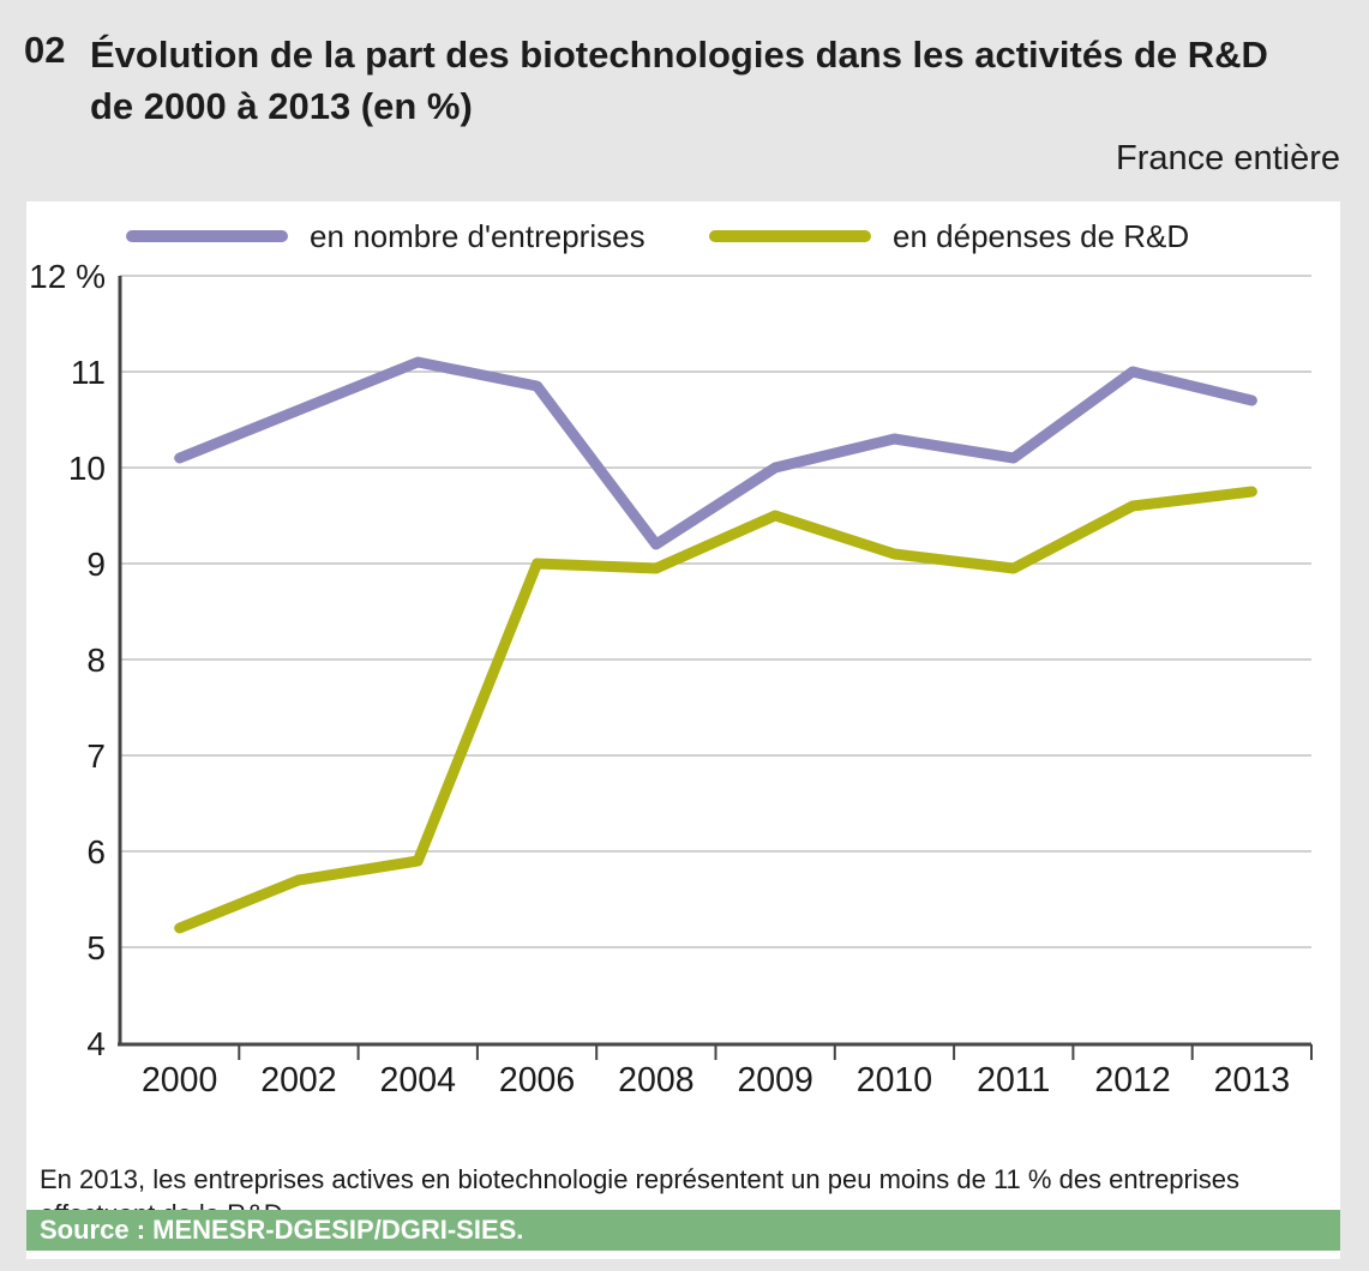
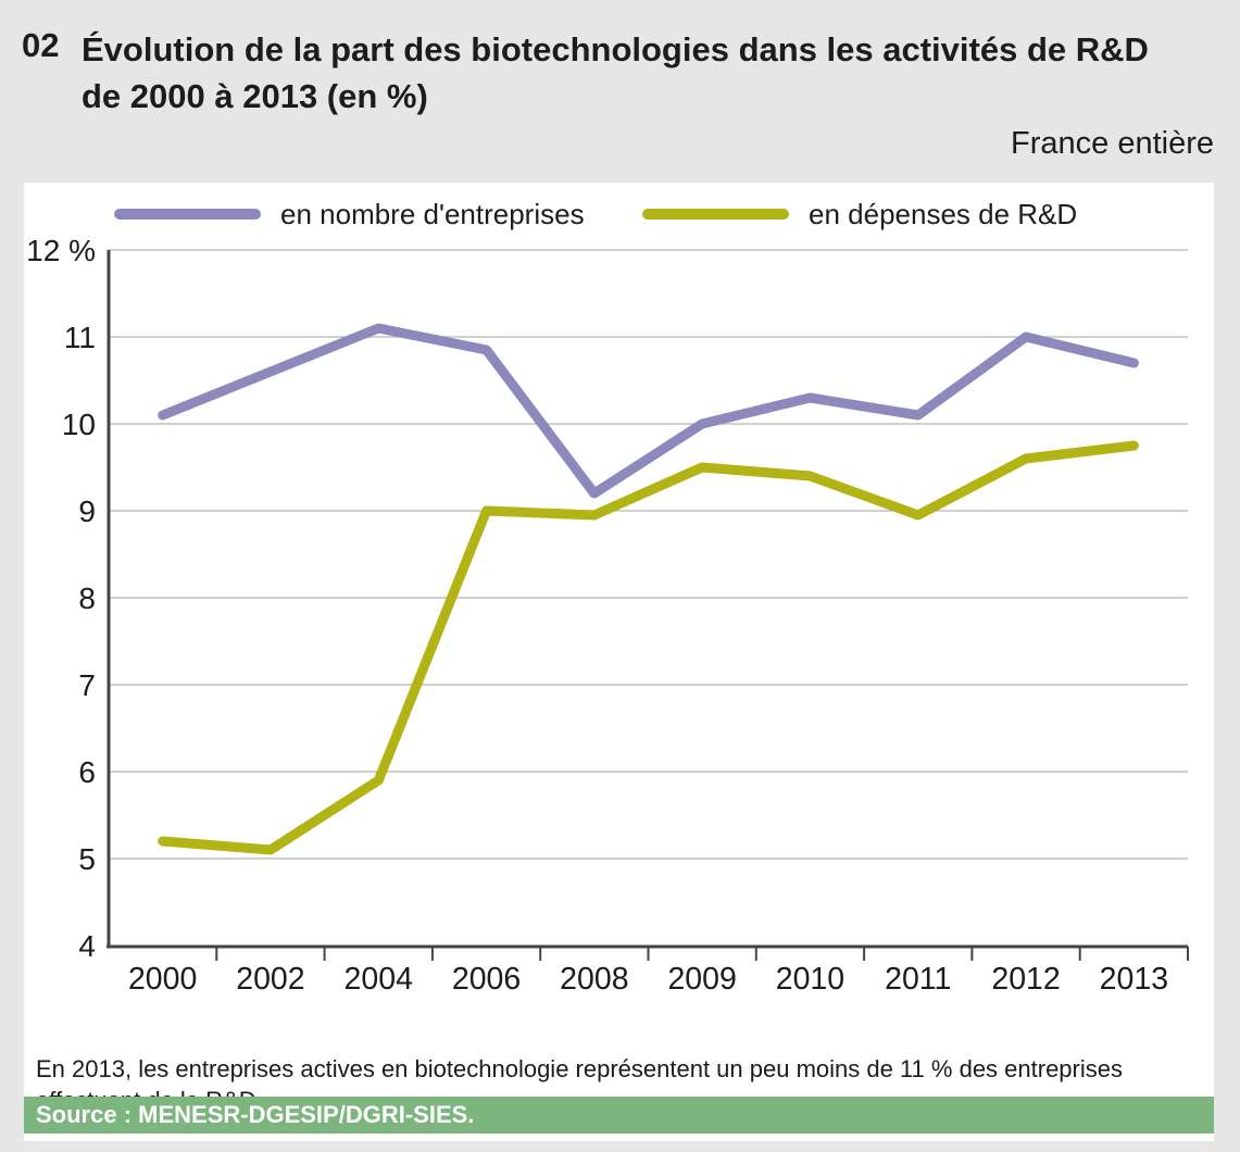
en dépenses de R&D/2002: 5.7% -> 5.1%
en dépenses de R&D/2010: 9.1% -> 9.4%
